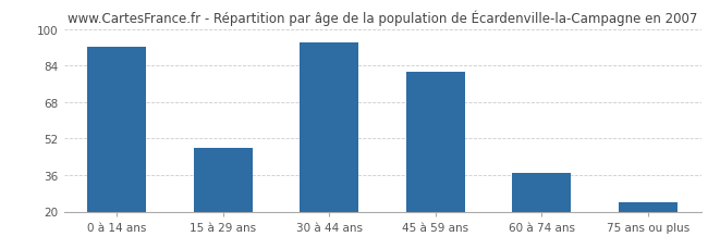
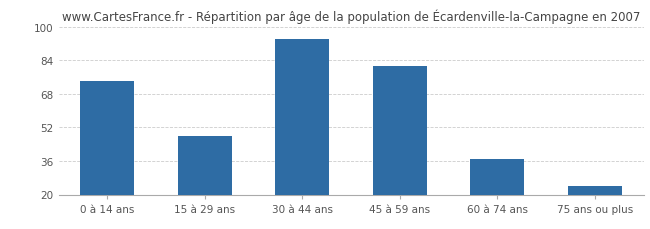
0 à 14 ans: 92 -> 74
